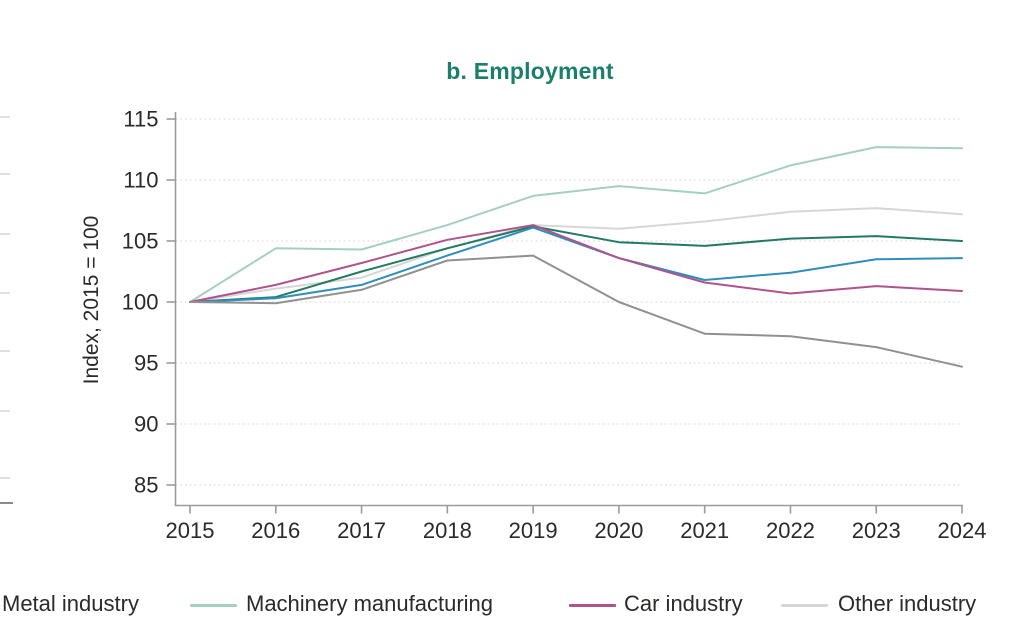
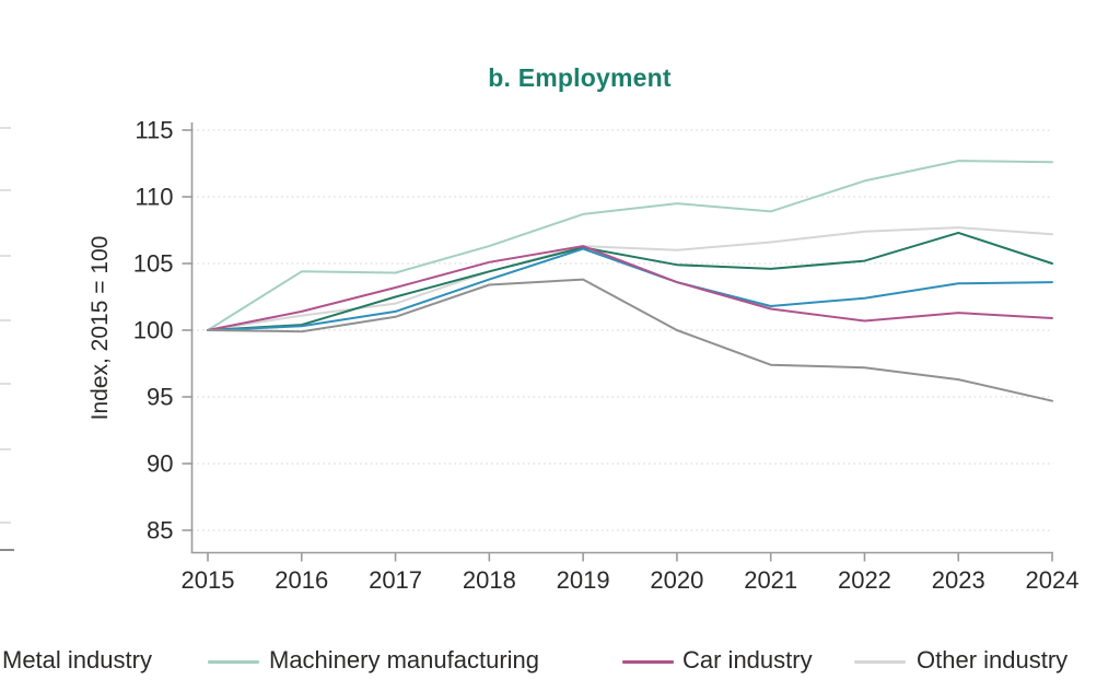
Metal industry/2023: 105.4 -> 107.3
